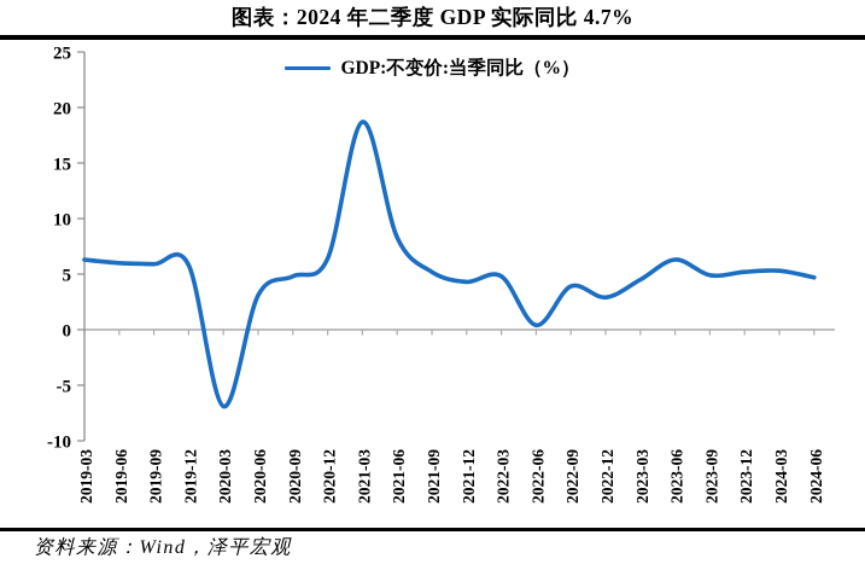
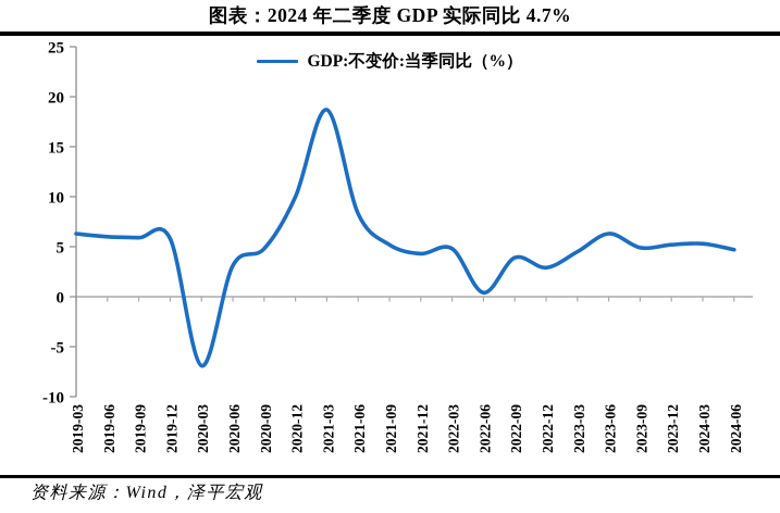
2020-12: 6 -> 10
